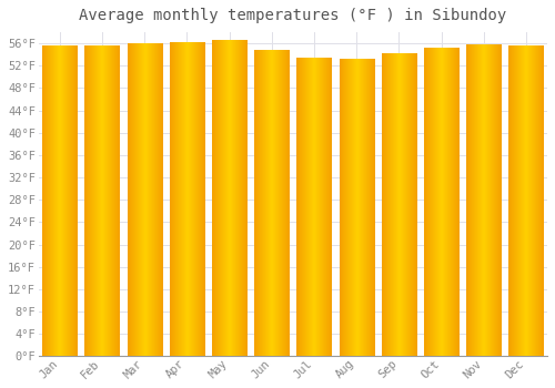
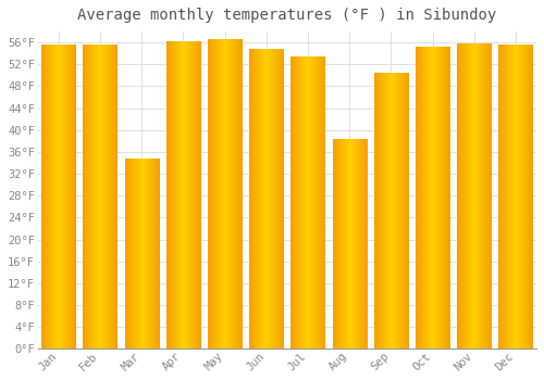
Mar: 55.8°F -> 34.6°F
Aug: 53.1°F -> 38.2°F
Sep: 54.1°F -> 50.4°F
